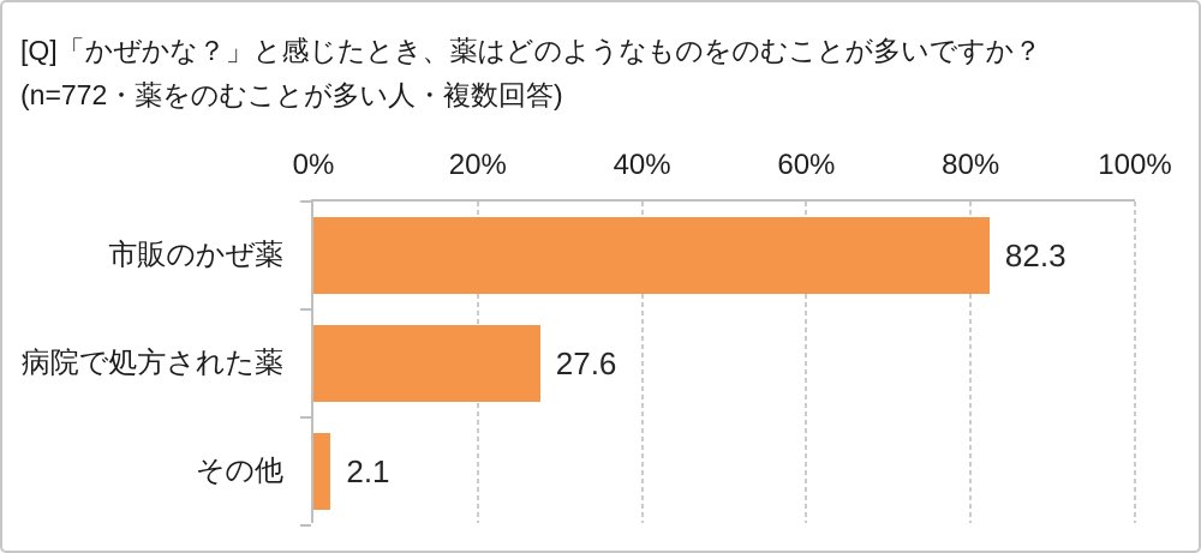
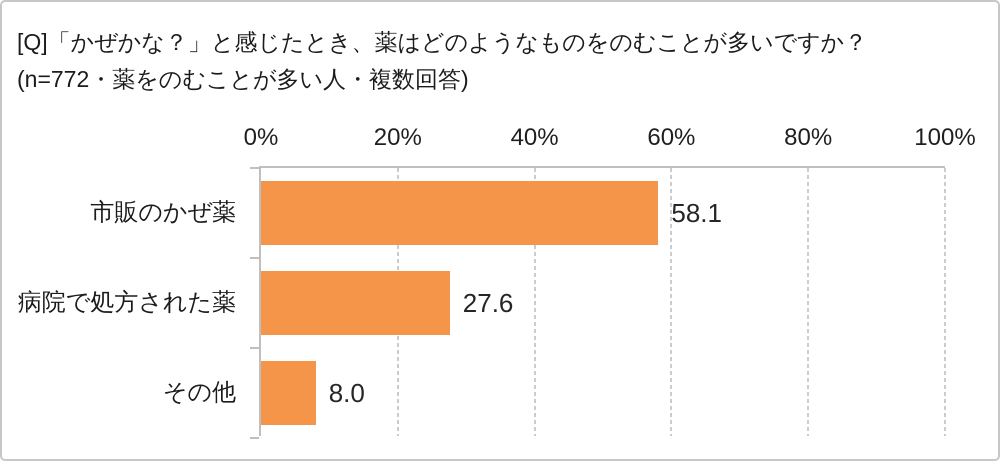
市販のかぜ薬: 82.3 -> 58.1
その他: 2.1 -> 8.0
